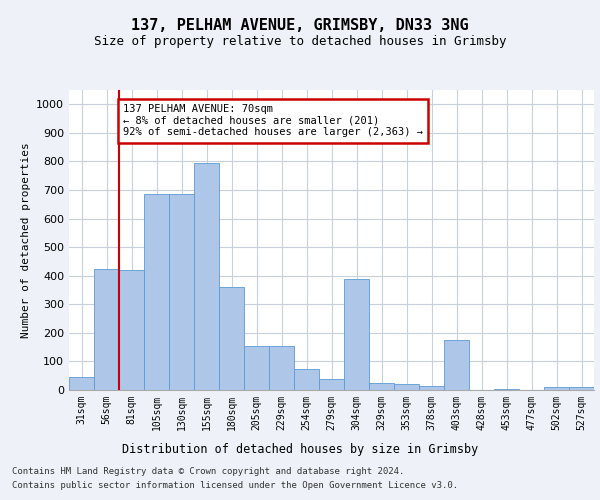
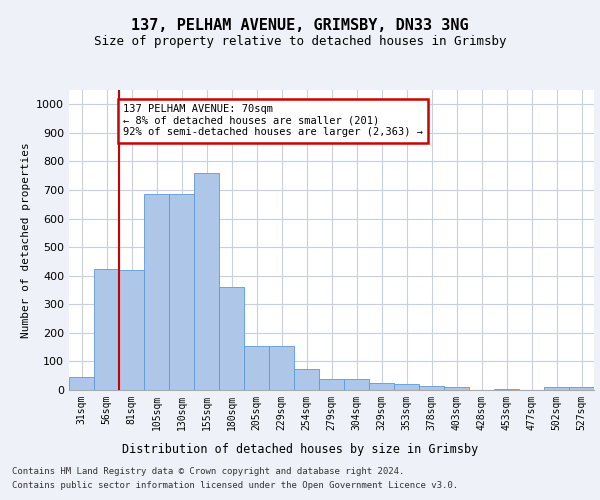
155sqm: 795 -> 760
304sqm: 390 -> 37
403sqm: 175 -> 10
